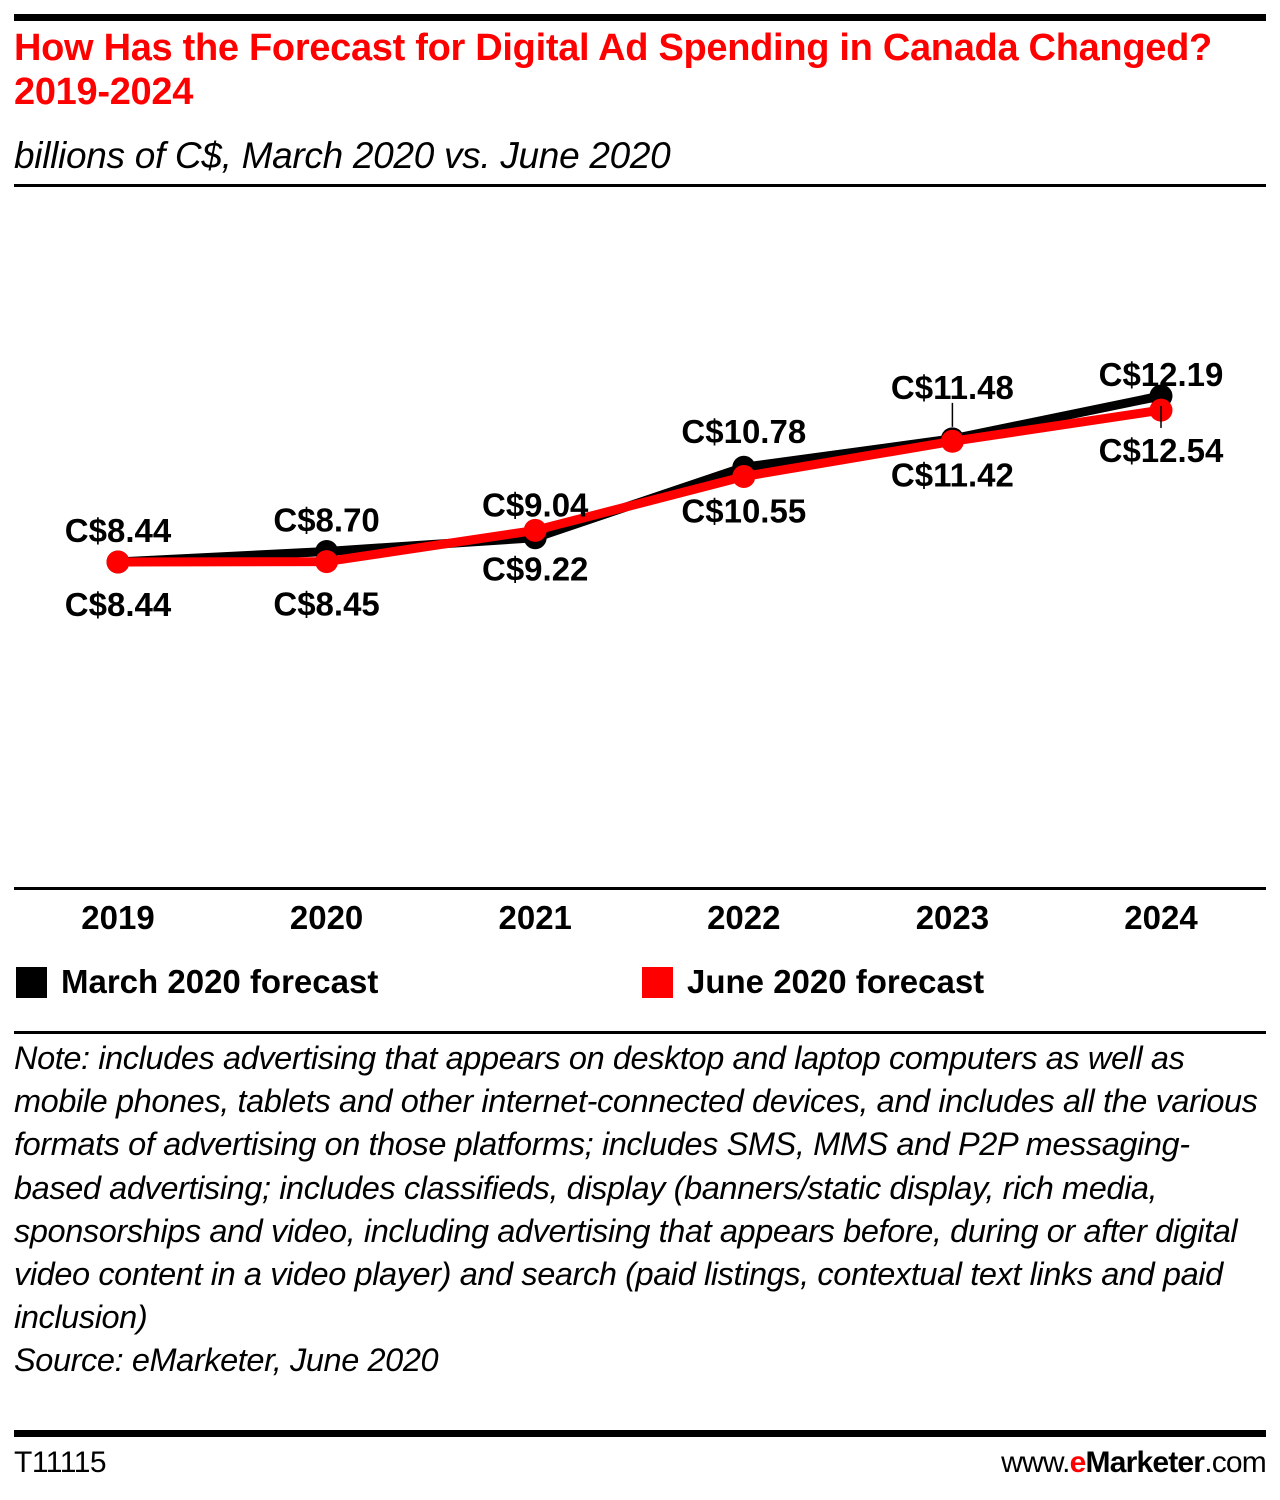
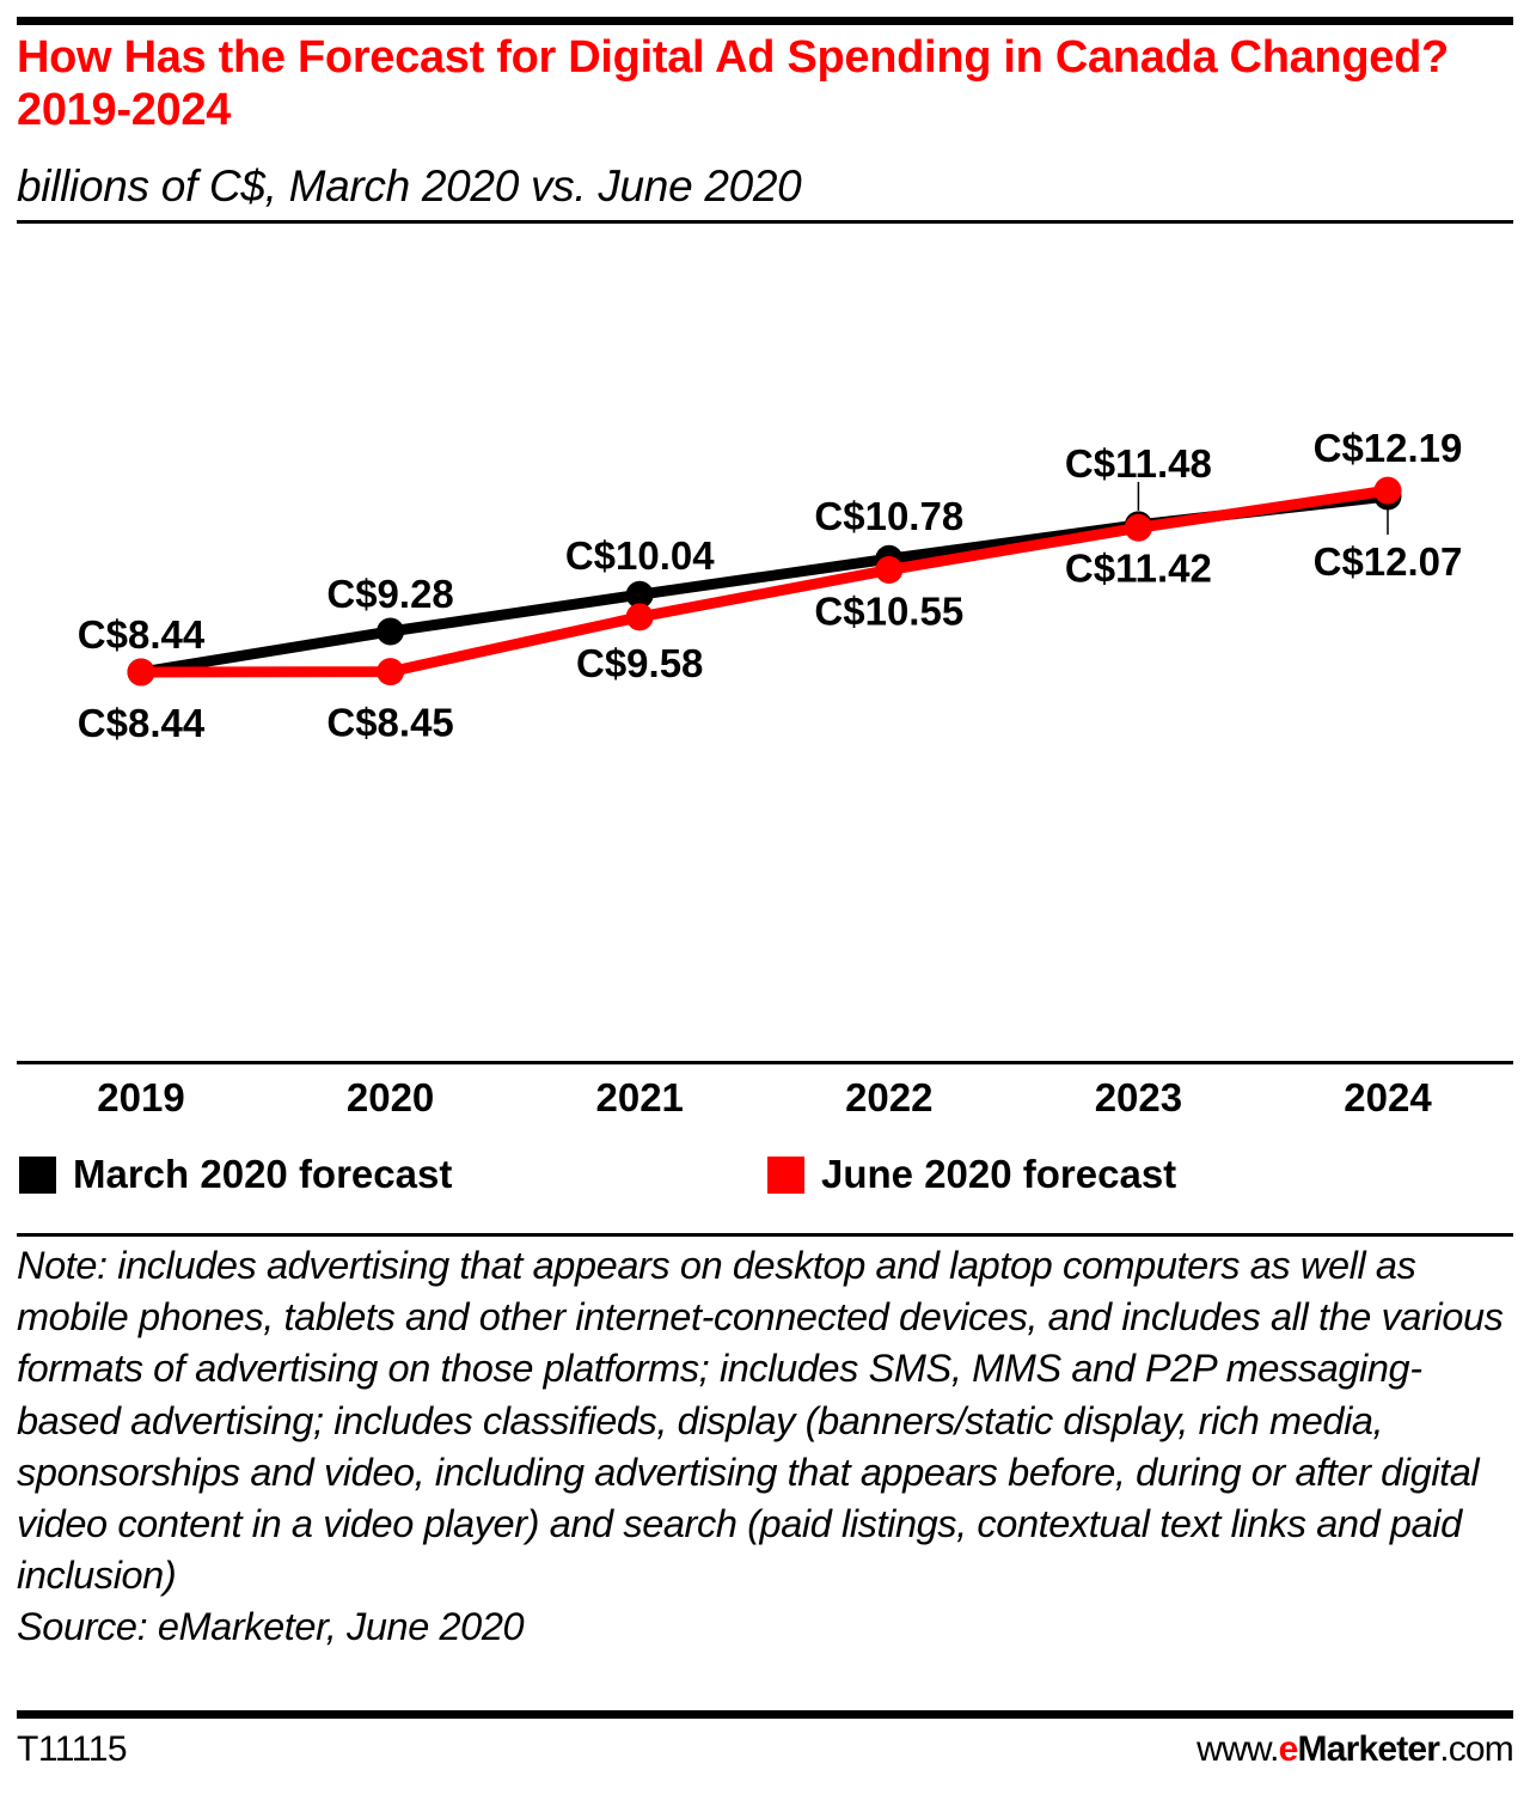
March 2020 forecast/2020: 8.70 -> 9.28
March 2020 forecast/2021: 9.04 -> 10.04
June 2020 forecast/2021: 9.22 -> 9.58
March 2020 forecast/2024: 12.54 -> 12.07
